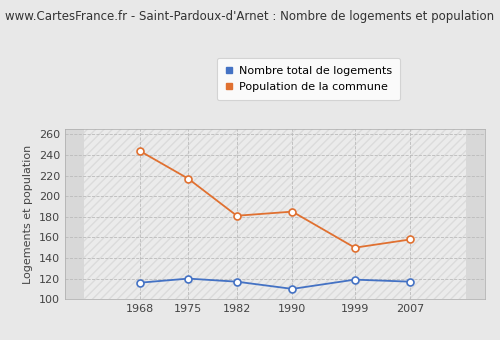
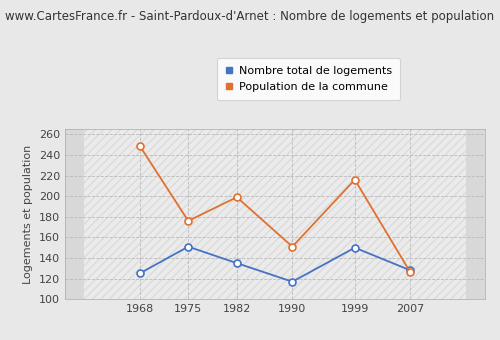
Nombre total de logements/1968: 116 -> 125
Population de la commune/1968: 244 -> 249
Nombre total de logements/1975: 120 -> 151
Population de la commune/1975: 217 -> 176
Nombre total de logements/1982: 117 -> 135
Population de la commune/1982: 181 -> 199
Nombre total de logements/1990: 110 -> 117
Population de la commune/1990: 185 -> 151
Nombre total de logements/1999: 119 -> 150
Population de la commune/1999: 150 -> 216
Nombre total de logements/2007: 117 -> 128
Population de la commune/2007: 158 -> 126
